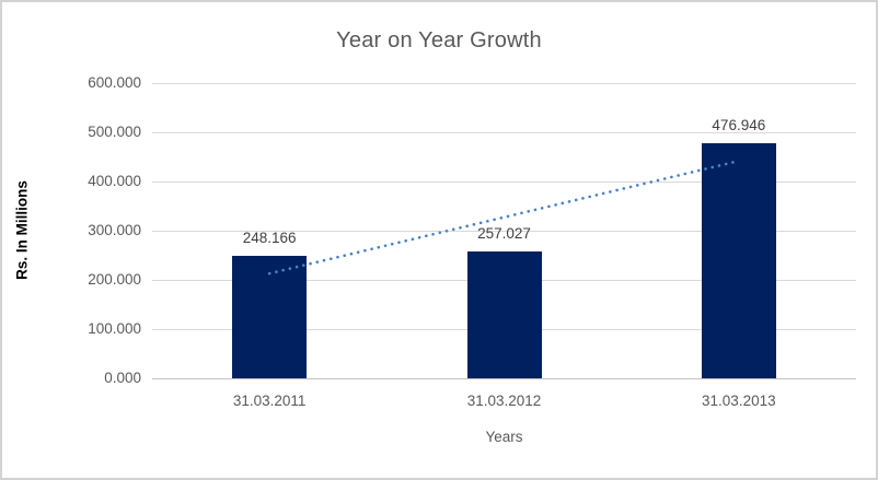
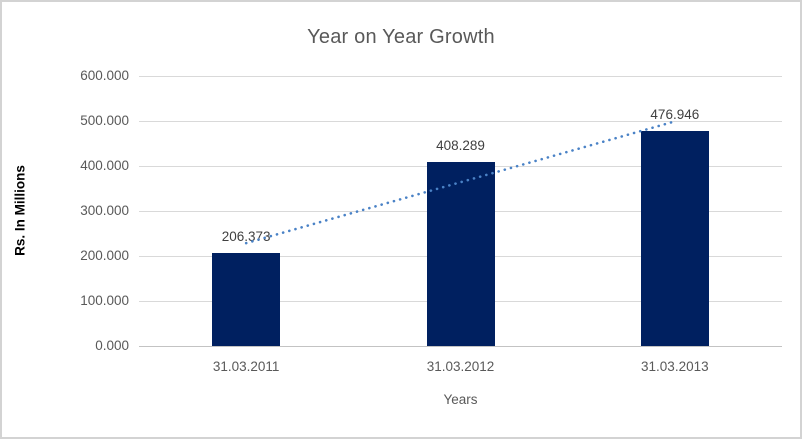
31.03.2011: 248.166 -> 206.373
31.03.2012: 257.027 -> 408.289
